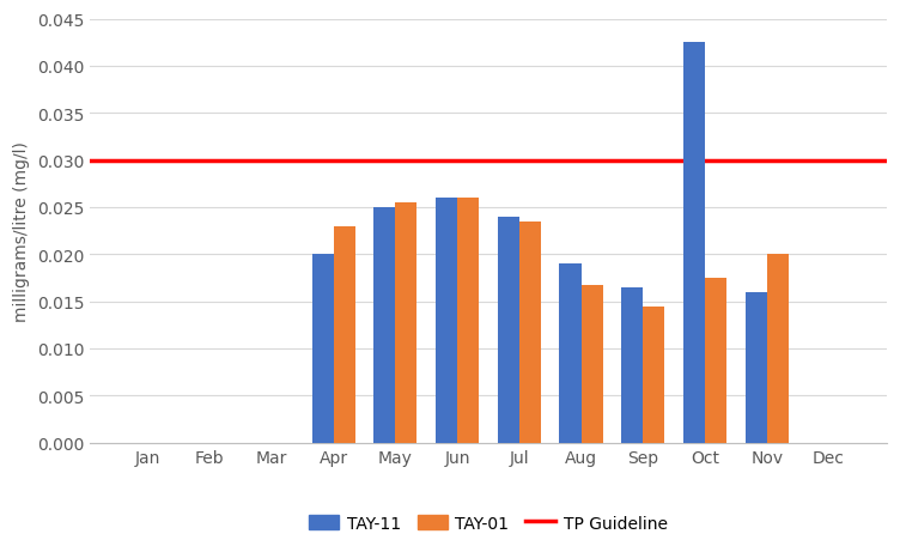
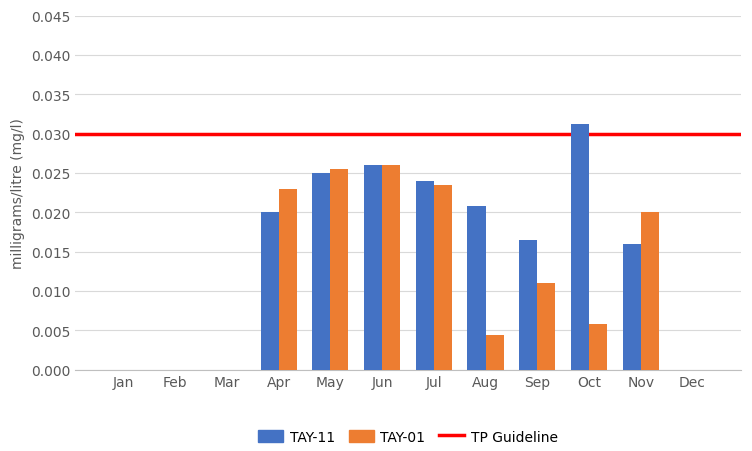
TAY-11/Aug: 0.0190 -> 0.0208
TAY-01/Aug: 0.0167 -> 0.0044
TAY-01/Sep: 0.0145 -> 0.0110
TAY-11/Oct: 0.0425 -> 0.0312
TAY-01/Oct: 0.0175 -> 0.0058
